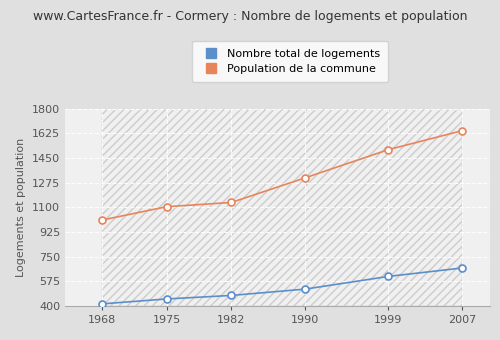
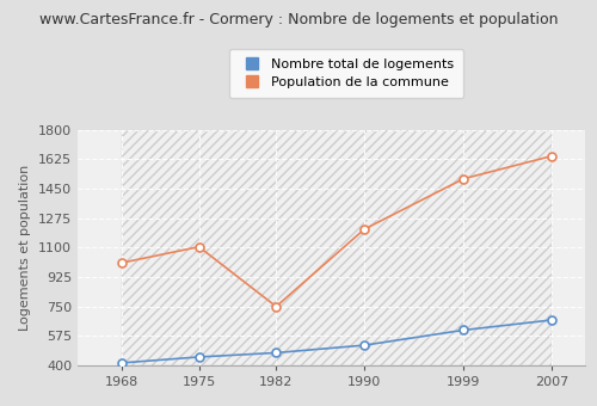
Population de la commune/1982: 1140 -> 750
Population de la commune/1990: 1310 -> 1210
